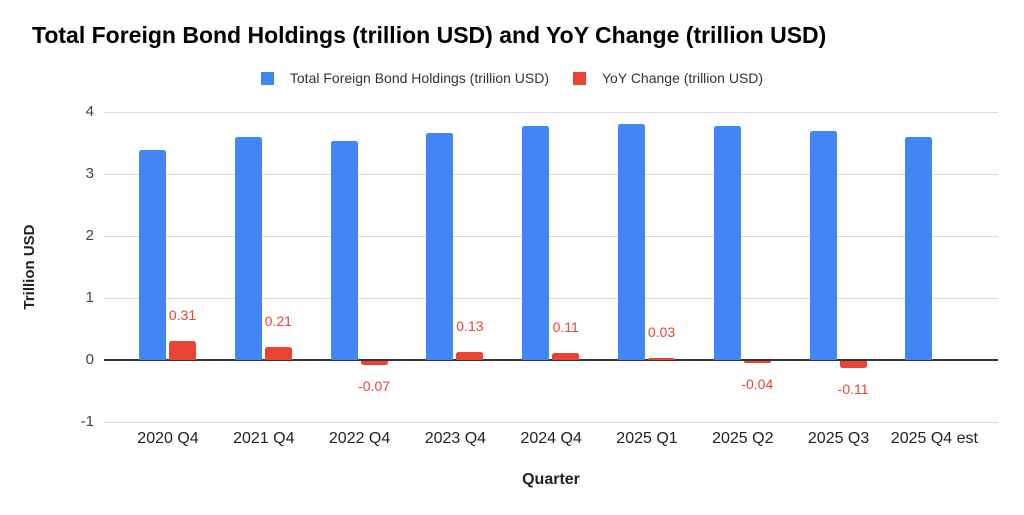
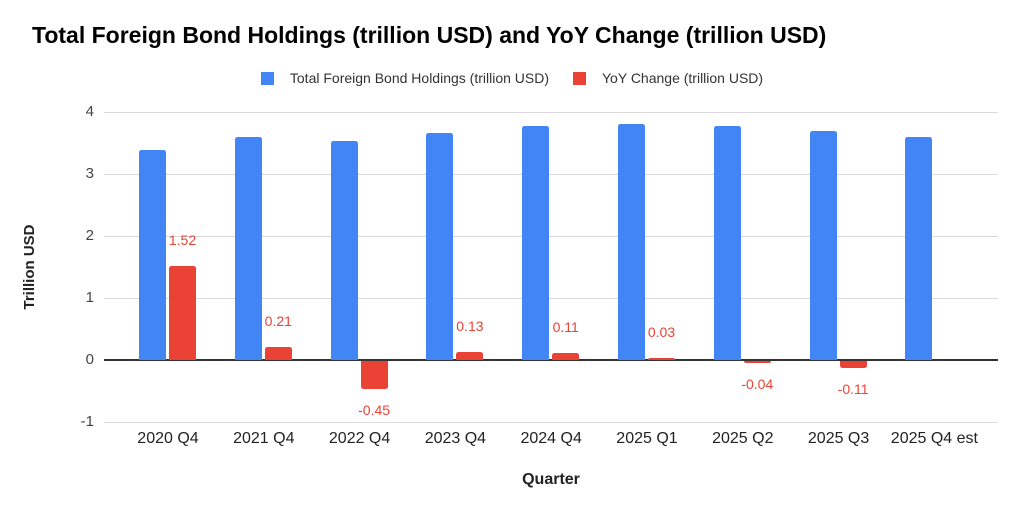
YoY Change (trillion USD)/2020 Q4: 0.31 -> 1.52
YoY Change (trillion USD)/2022 Q4: -0.07 -> -0.45
